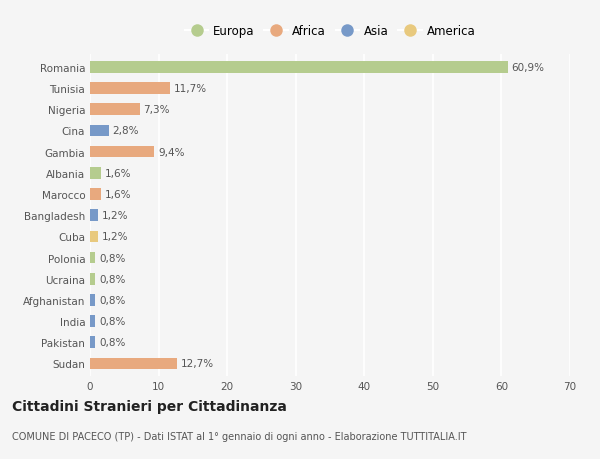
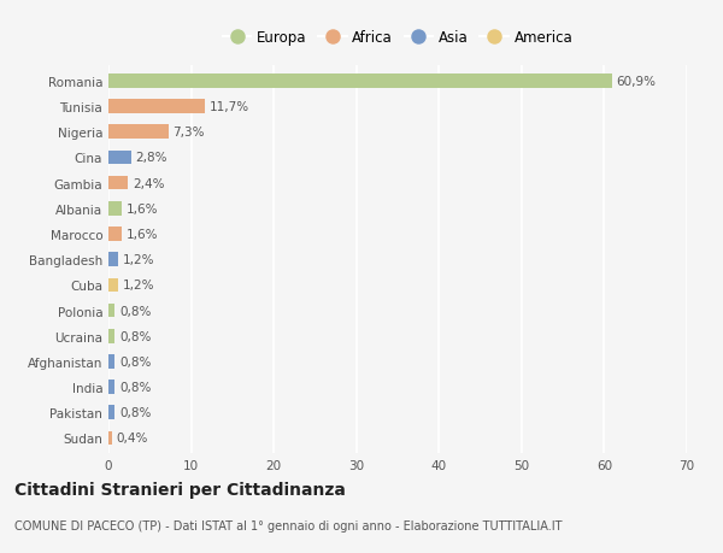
Gambia: 9,4% -> 2,4%
Sudan: 12,7% -> 0,4%
